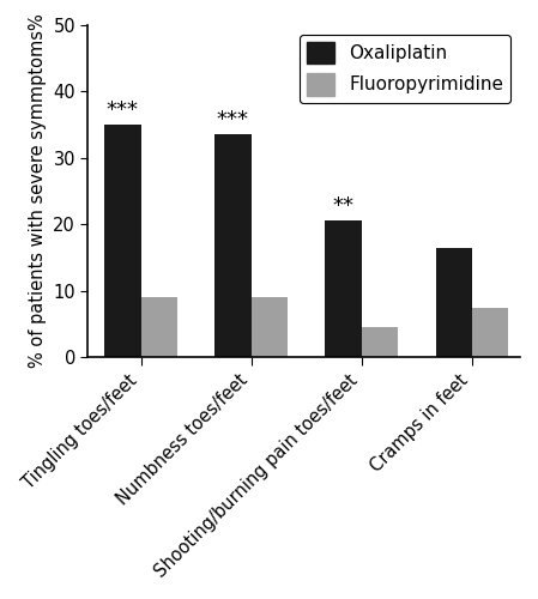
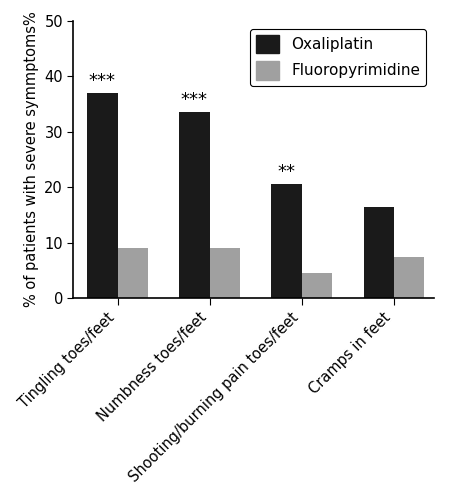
Oxaliplatin/Tingling toes/feet: 35.0 -> 37.0
